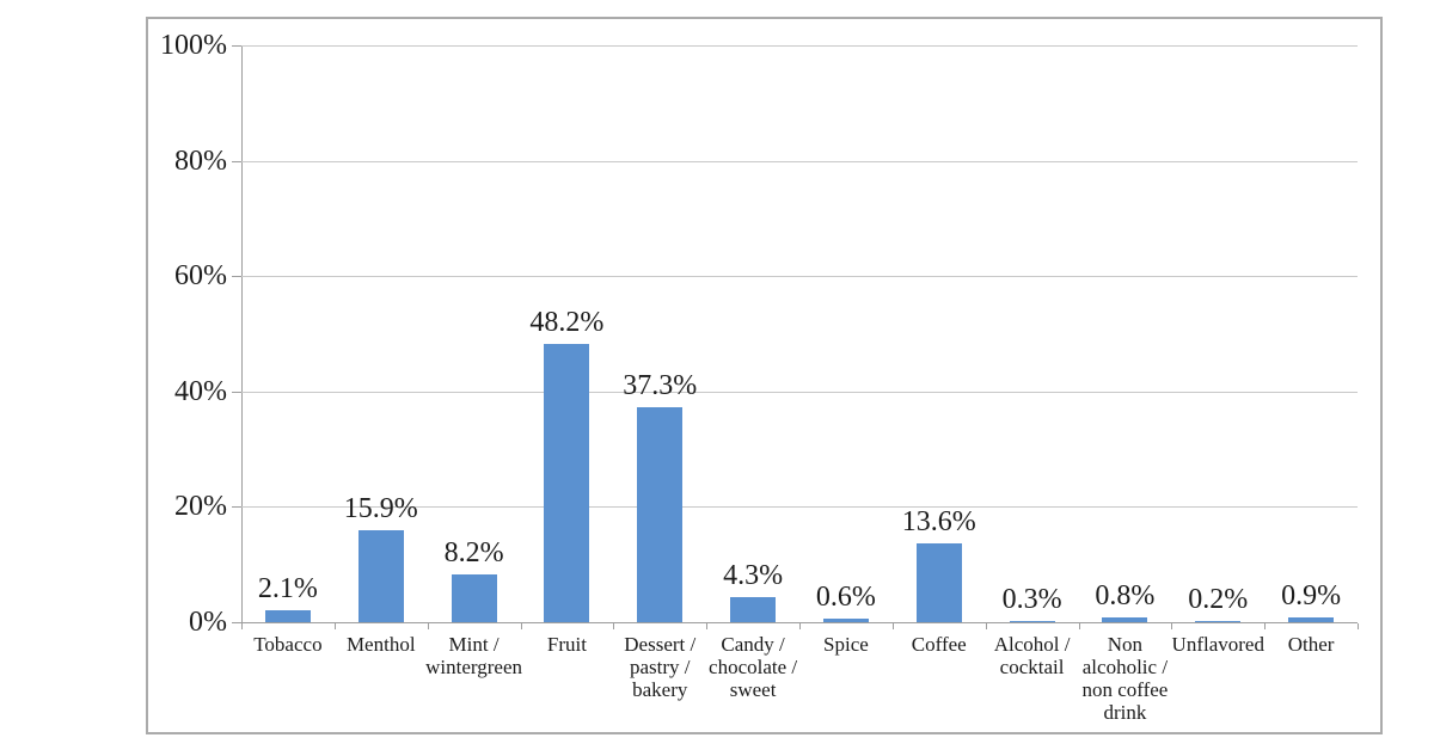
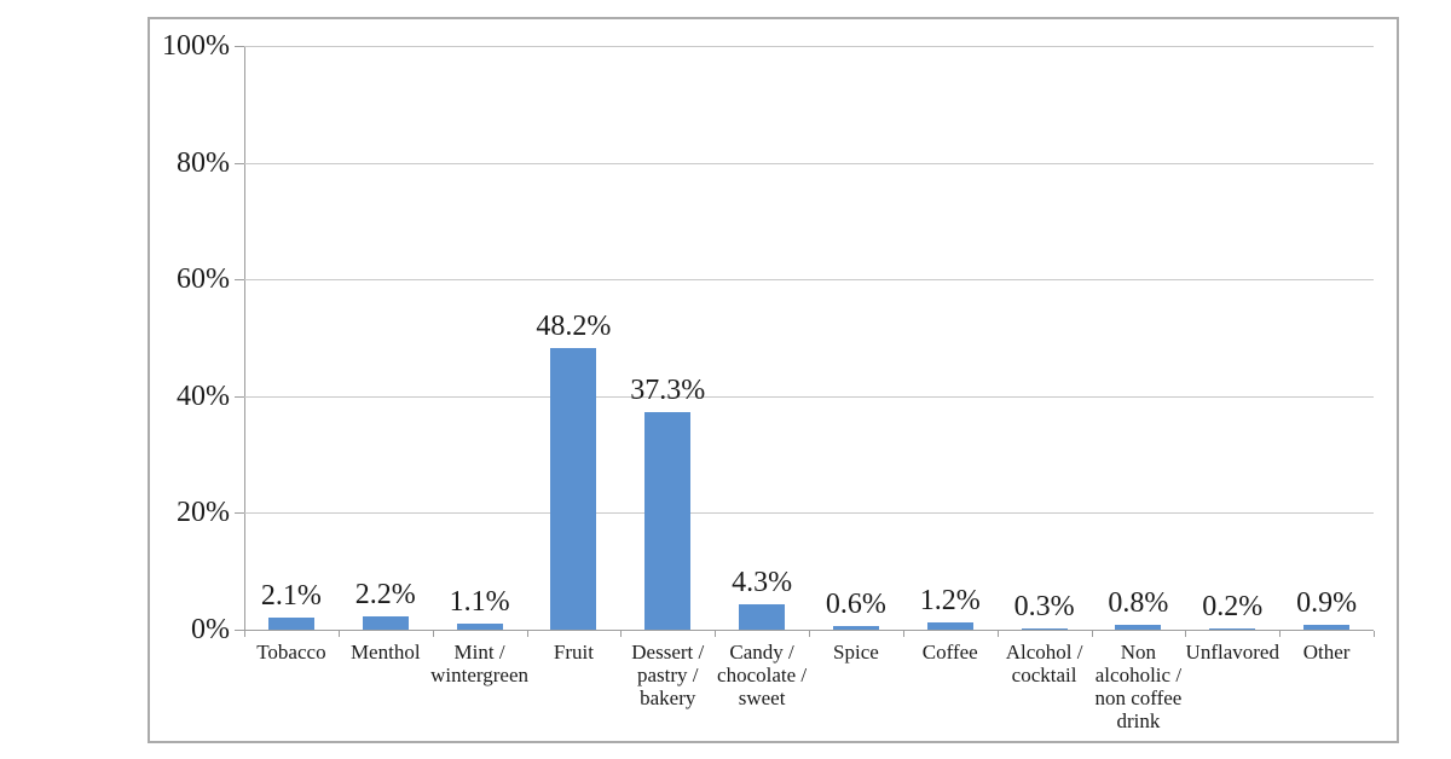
Menthol: 15.9% -> 2.2%
Mint / wintergreen: 8.2% -> 1.1%
Coffee: 13.6% -> 1.2%
